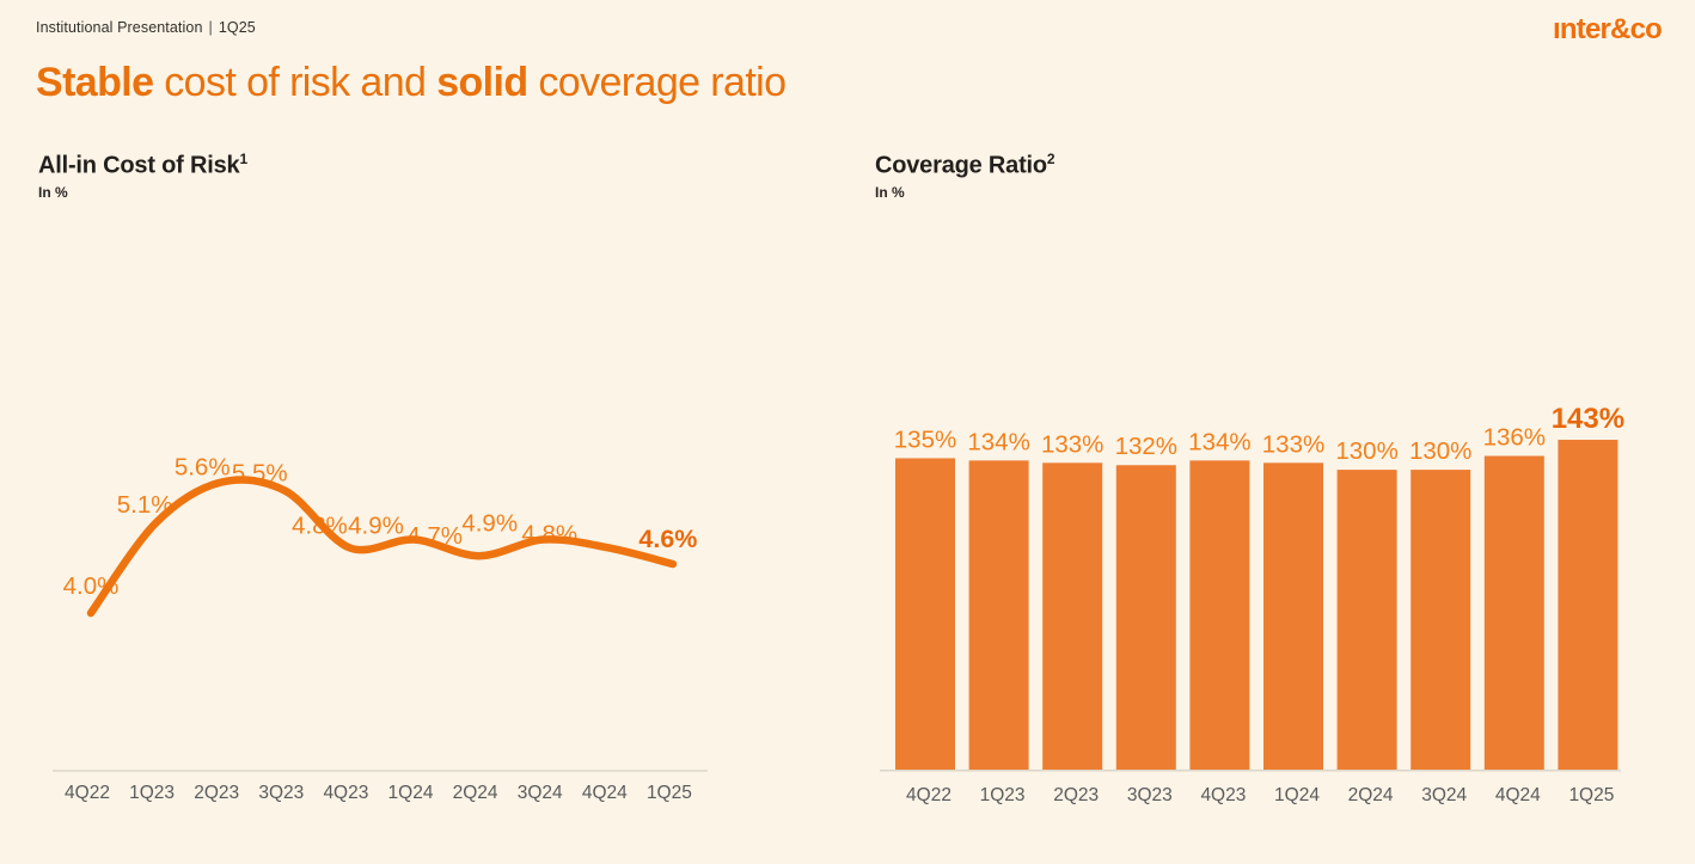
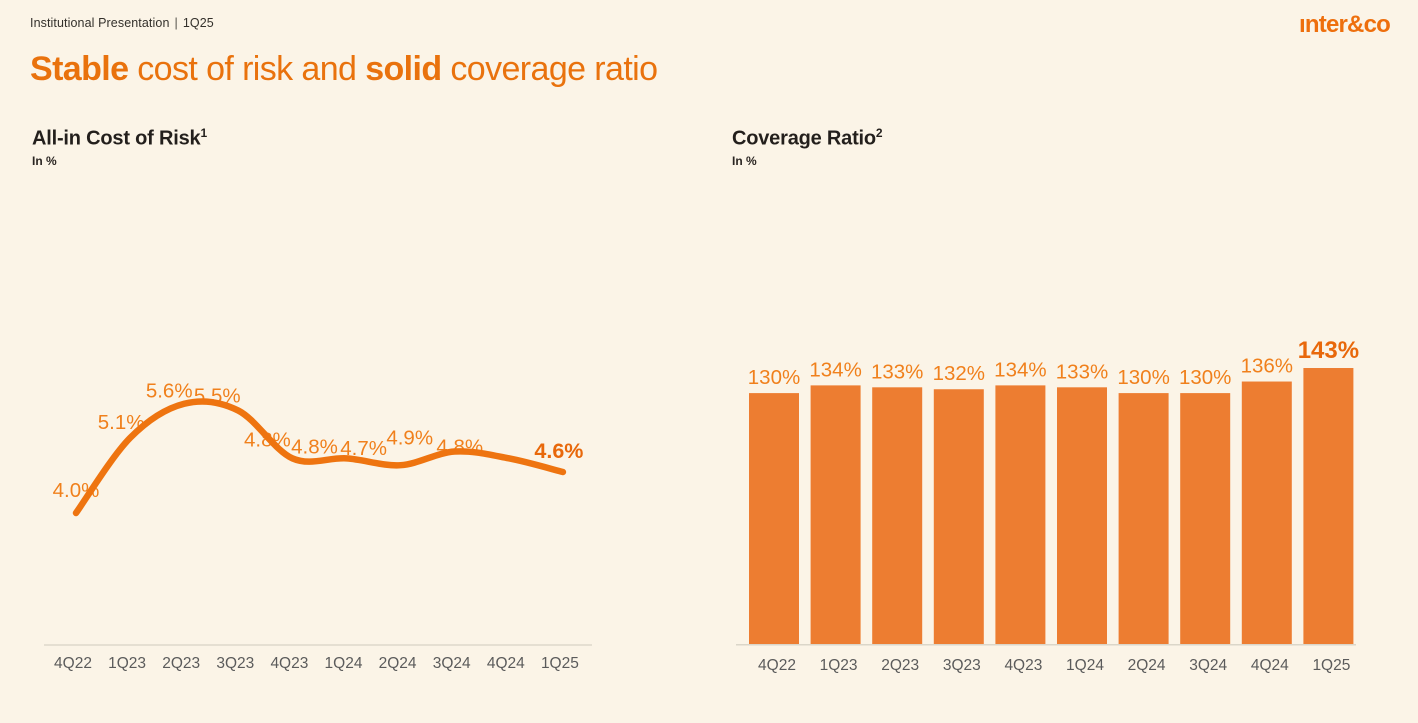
All-in Cost of Risk/1Q24: 4.9% -> 4.8%
Coverage Ratio/4Q22: 135% -> 130%
